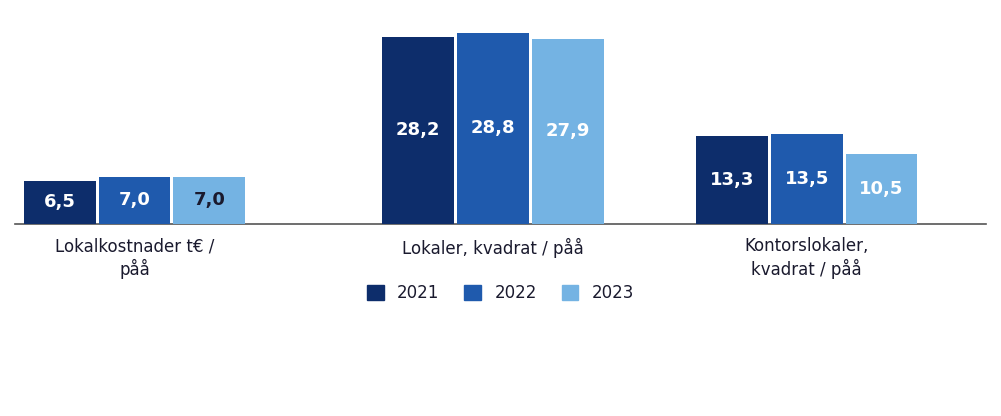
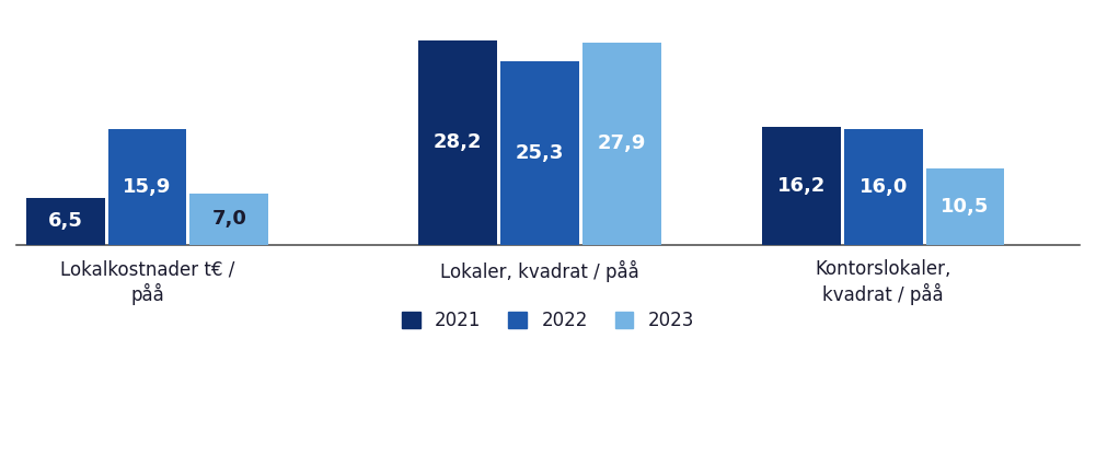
2022/Lokalkostnader t€ / påå: 7,0 -> 15,9
2022/Lokaler, kvadrat / påå: 28,8 -> 25,3
2021/Kontorslokaler, kvadrat / påå: 13,3 -> 16,2
2022/Kontorslokaler, kvadrat / påå: 13,5 -> 16,0
